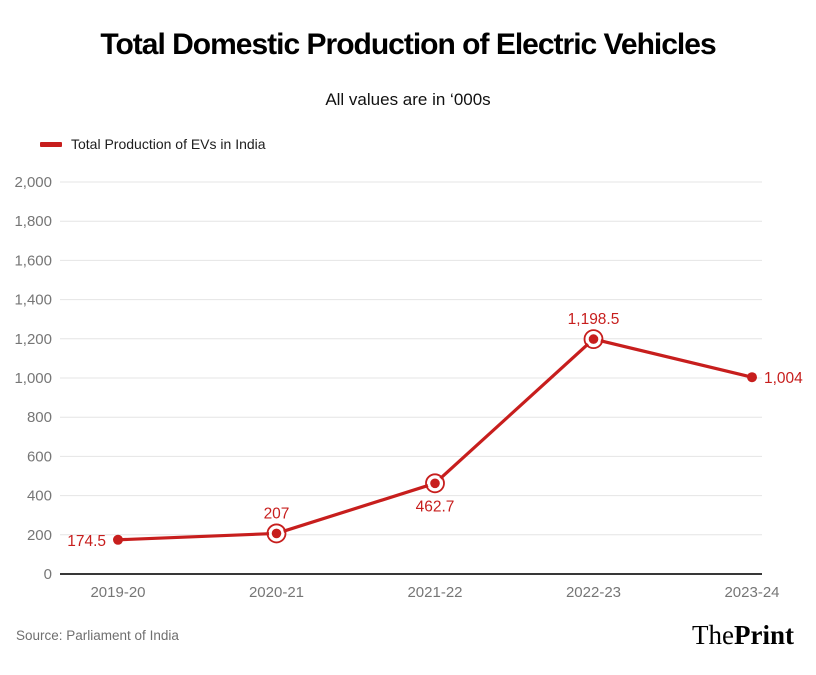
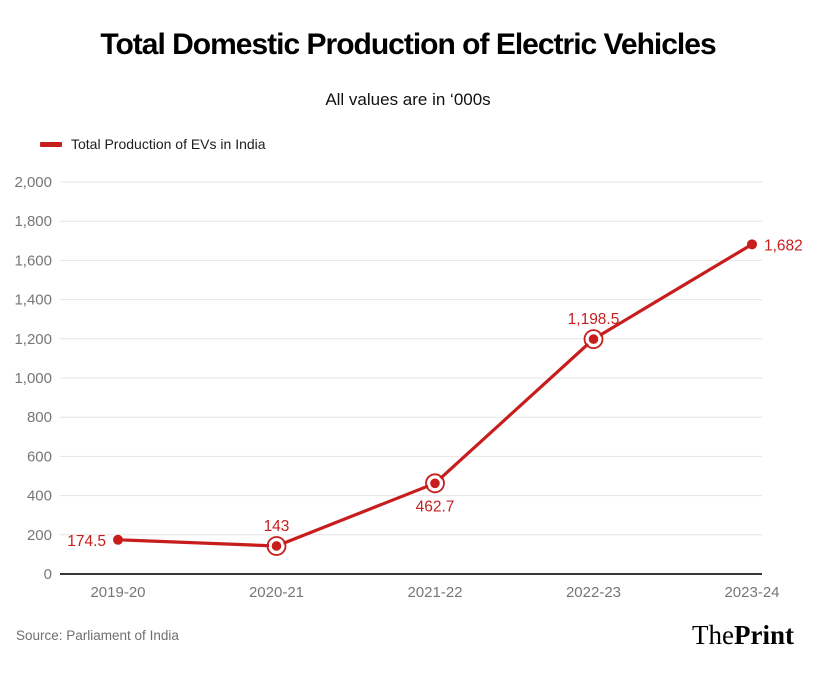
2020-21: 207 -> 143
2023-24: 1,004 -> 1,682
